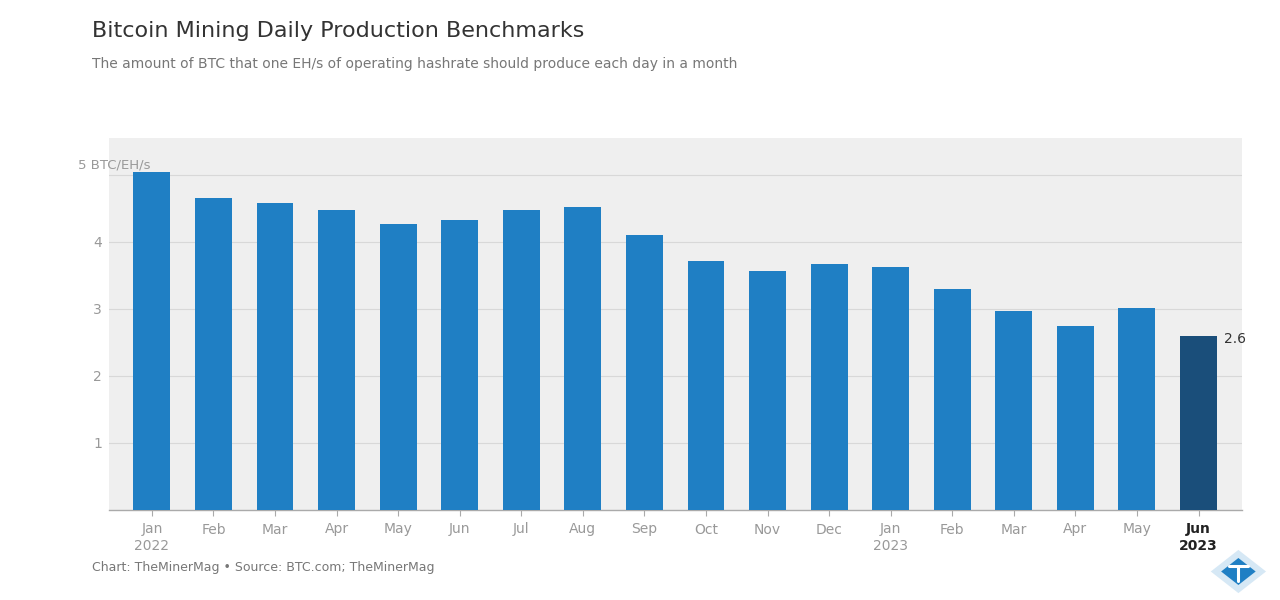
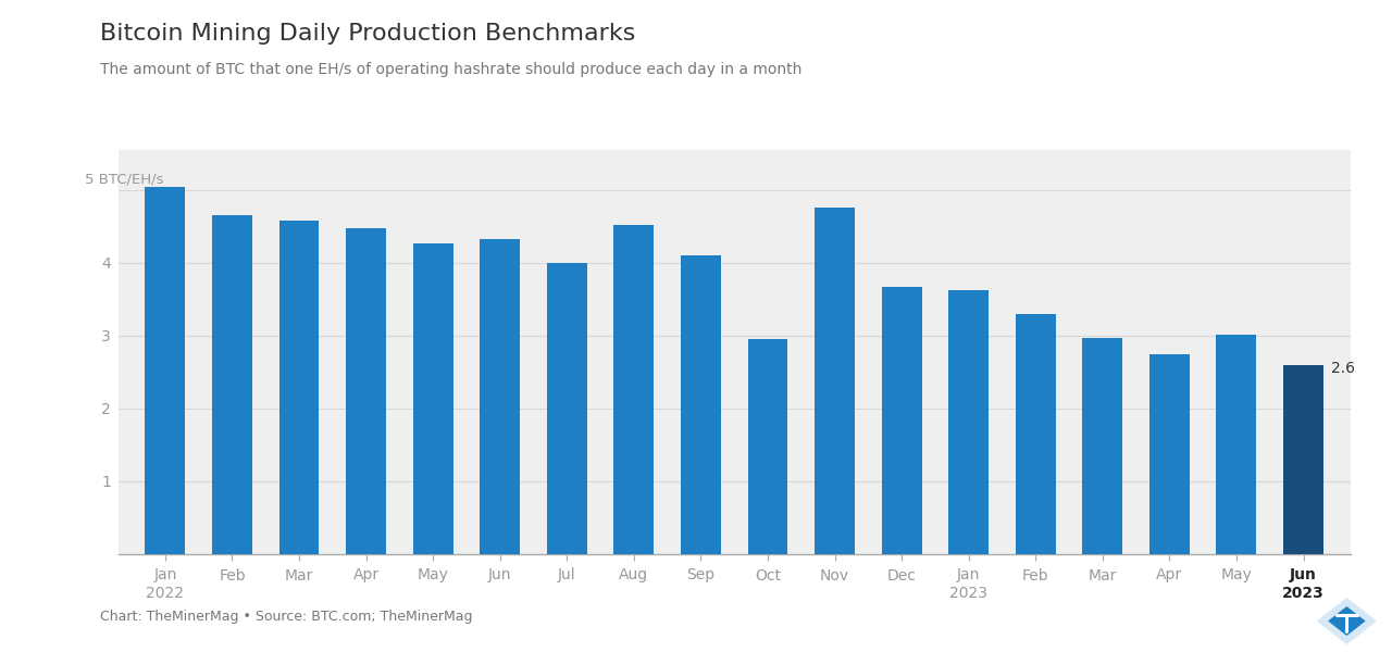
Jul: 4.48 -> 4.00
Oct: 3.72 -> 2.96
Nov: 3.57 -> 4.76
